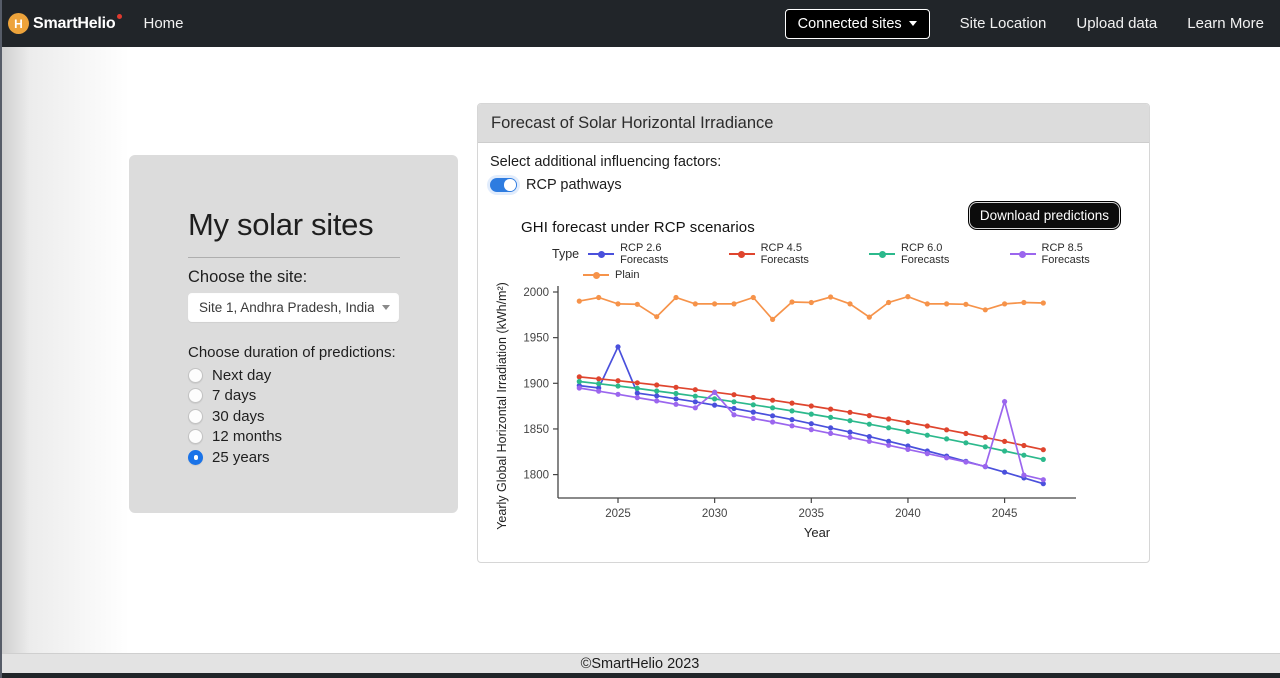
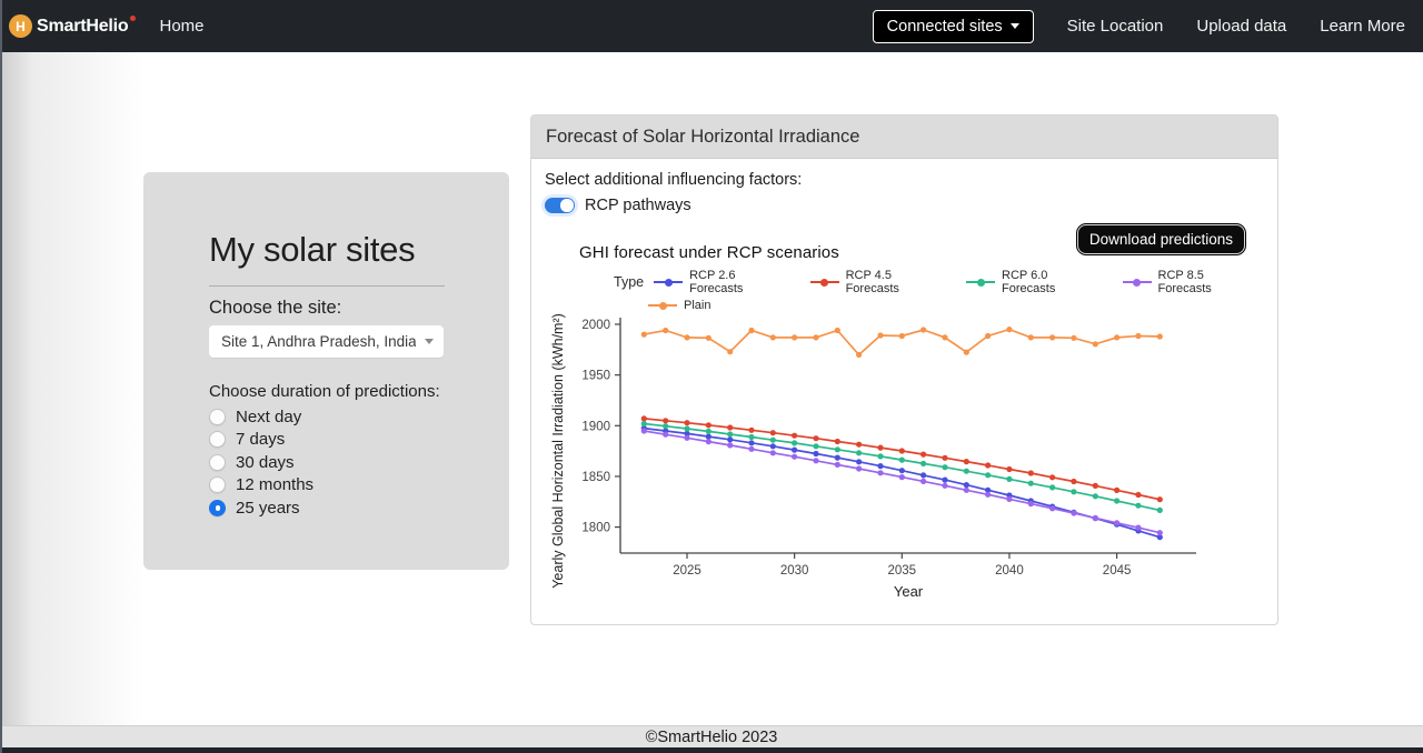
RCP 2.6 Forecasts/2025: 1940 -> 1890
RCP 8.5 Forecasts/2030: 1890 -> 1870
RCP 8.5 Forecasts/2045: 1880 -> 1800
